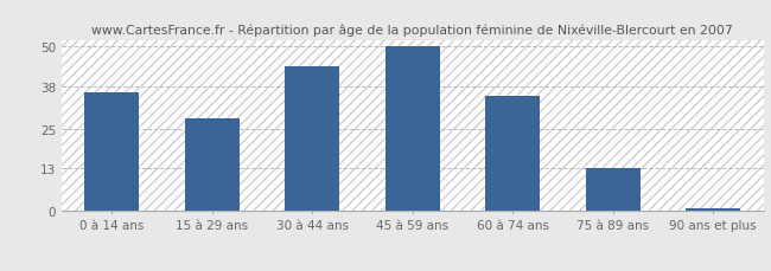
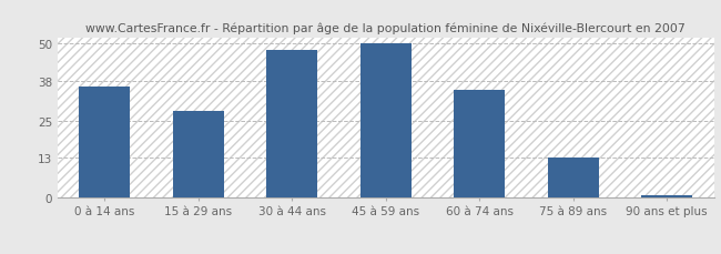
30 à 44 ans: 44 -> 48
